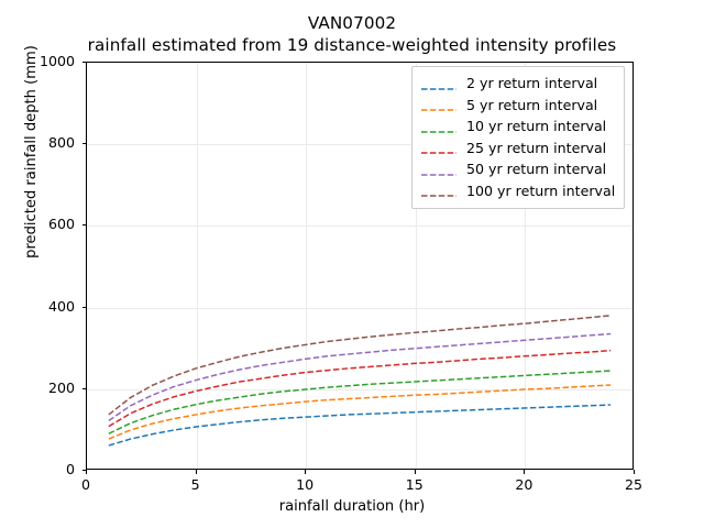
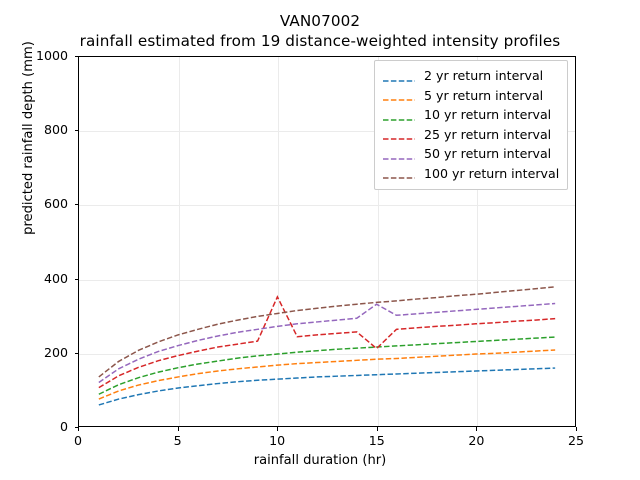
25 yr return interval/10: 240 -> 350
25 yr return interval/15: 260 -> 210
50 yr return interval/15: 300 -> 330
